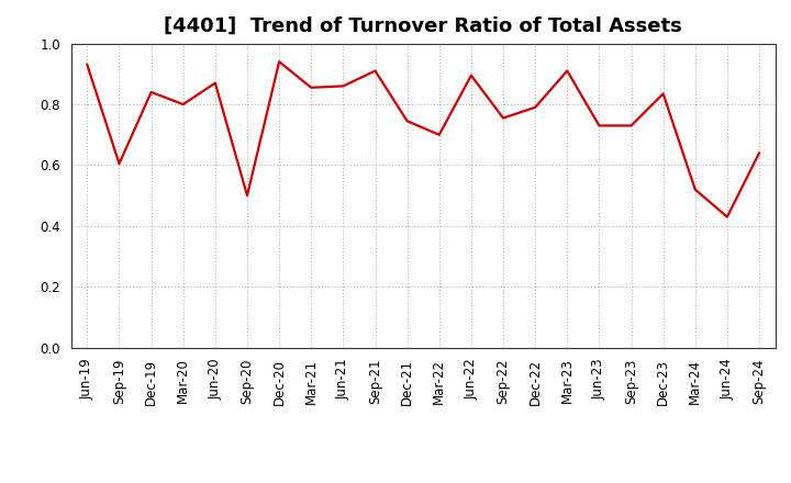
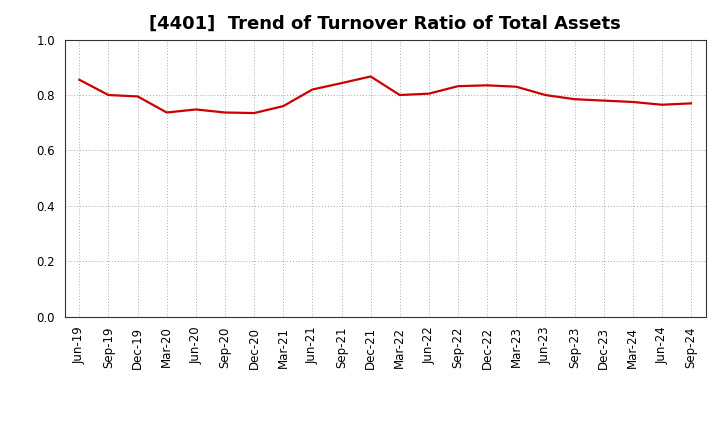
Jun-19: 0.930 -> 0.855
Sep-19: 0.605 -> 0.800
Dec-19: 0.840 -> 0.795
Mar-20: 0.800 -> 0.737
Jun-20: 0.870 -> 0.748
Sep-20: 0.500 -> 0.737
Dec-20: 0.940 -> 0.735
Mar-21: 0.855 -> 0.760
Jun-21: 0.860 -> 0.820
Sep-21: 0.910 -> 0.843
Dec-21: 0.745 -> 0.867
Mar-22: 0.700 -> 0.800
Jun-22: 0.895 -> 0.805
Sep-22: 0.755 -> 0.832
Dec-22: 0.790 -> 0.835
Mar-23: 0.910 -> 0.830
Jun-23: 0.730 -> 0.800
Sep-23: 0.730 -> 0.785
Dec-23: 0.835 -> 0.780
Mar-24: 0.520 -> 0.775
Jun-24: 0.430 -> 0.765
Sep-24: 0.640 -> 0.770
